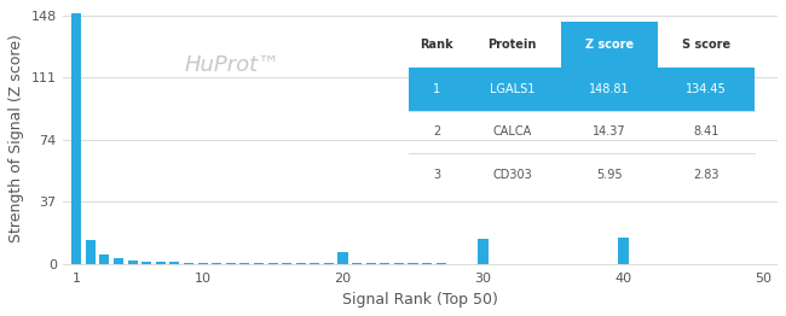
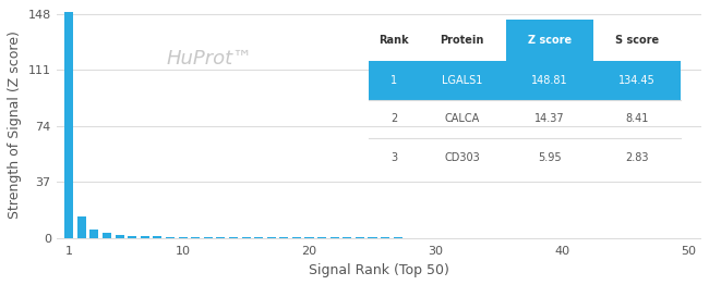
20: 7 -> 0
30: 15 -> 0
40: 16 -> 0
